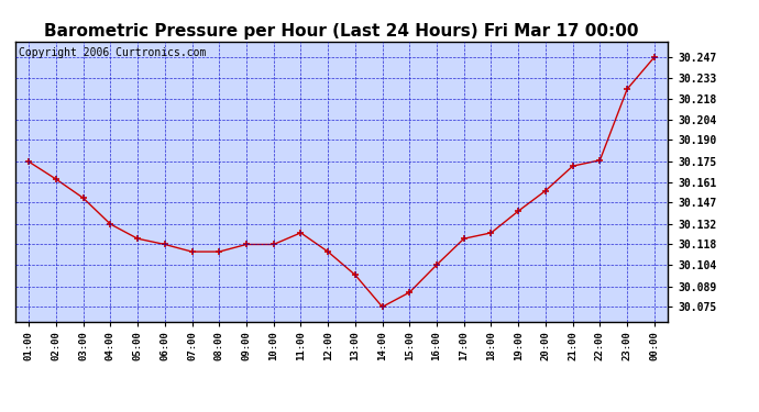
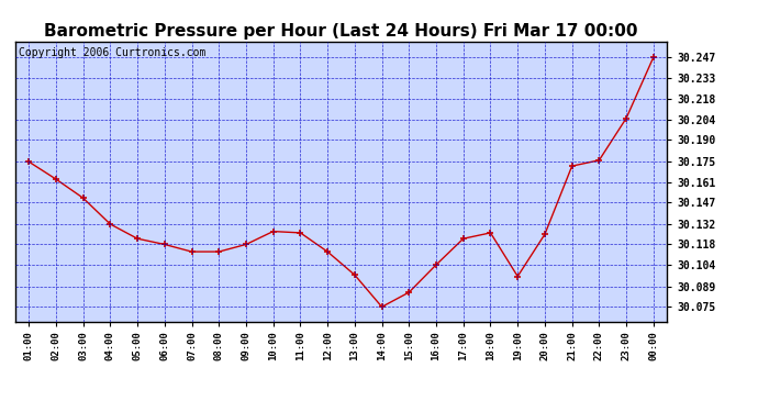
10:00: 30.118 -> 30.127
19:00: 30.141 -> 30.096
20:00: 30.155 -> 30.125
23:00: 30.225 -> 30.205
